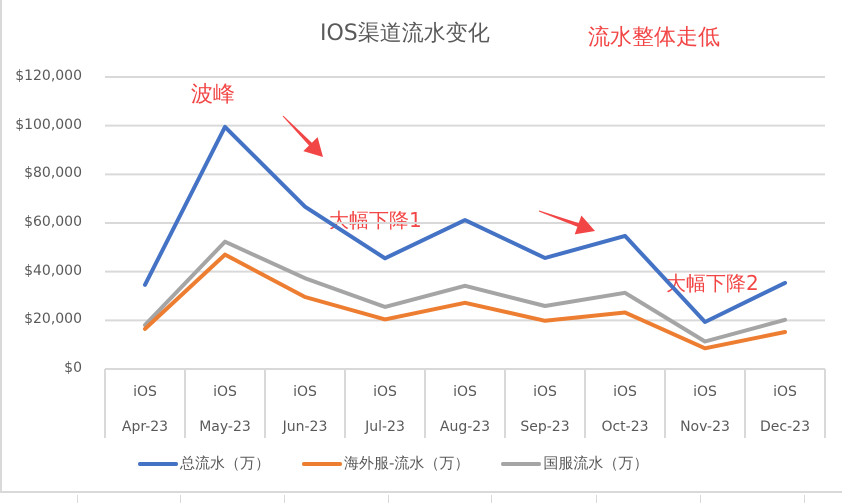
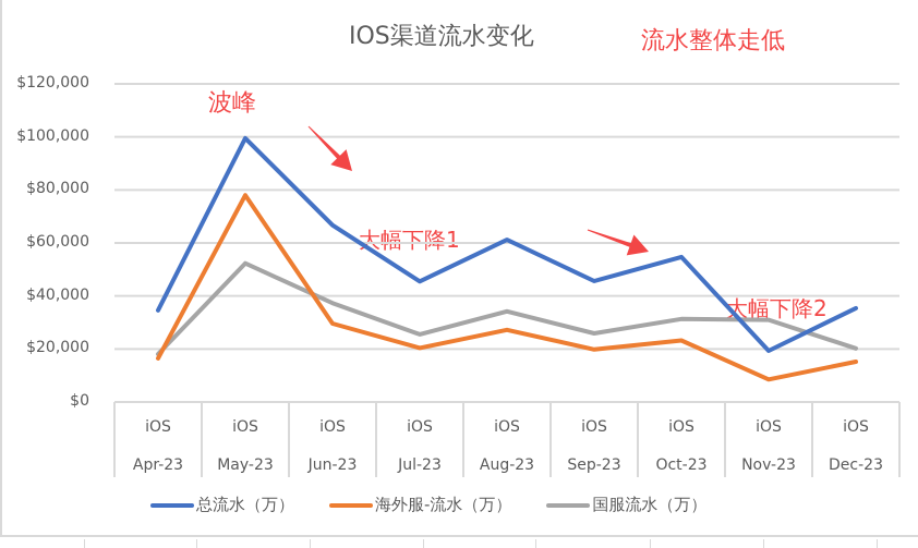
海外服-流水（万）/May-23: $47000 -> $78000
国服流水（万）/Nov-23: $11000 -> $31000
